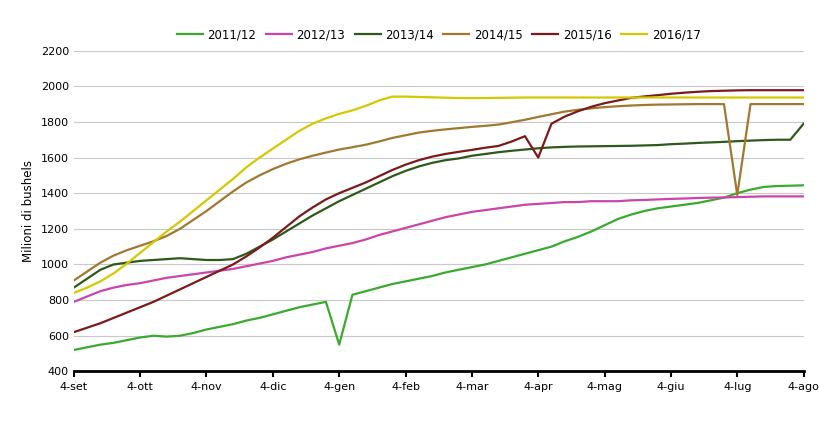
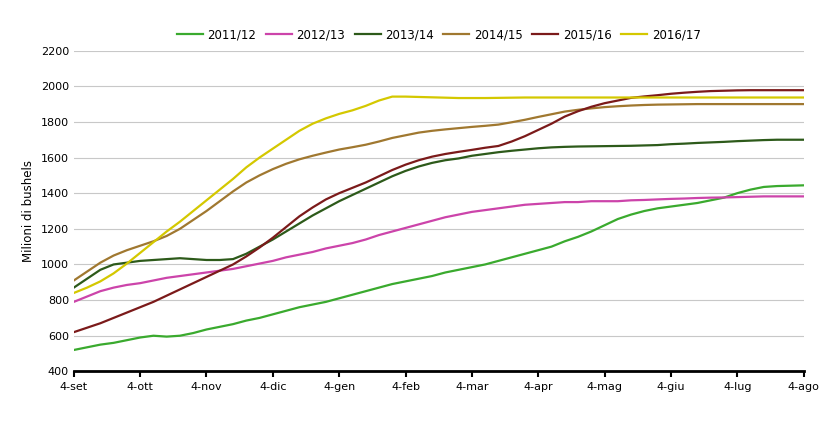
2011/12/4-gen: 550 -> 810
2015/16/4-apr: 1600 -> 1760
2014/15/4-lug: 1390 -> 1900
2013/14/4-ago: 1790 -> 1700
